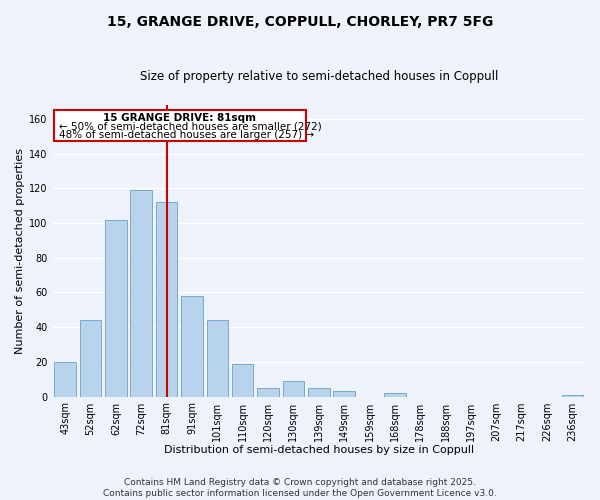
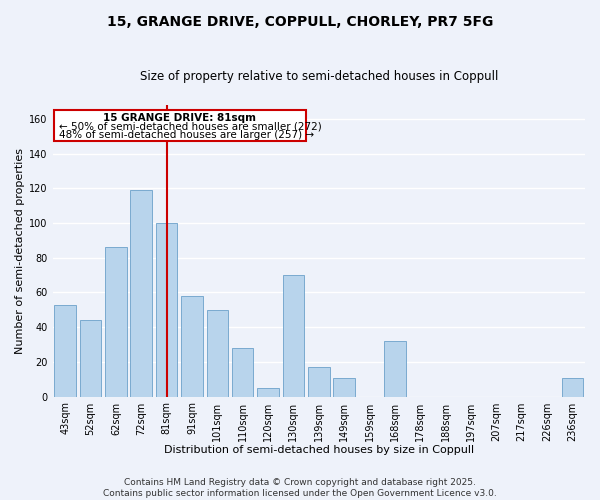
43sqm: 20 -> 53
62sqm: 102 -> 86
81sqm: 112 -> 100
101sqm: 44 -> 50
110sqm: 19 -> 28
130sqm: 9 -> 70
139sqm: 5 -> 17
149sqm: 3 -> 11
168sqm: 2 -> 32
236sqm: 1 -> 11
